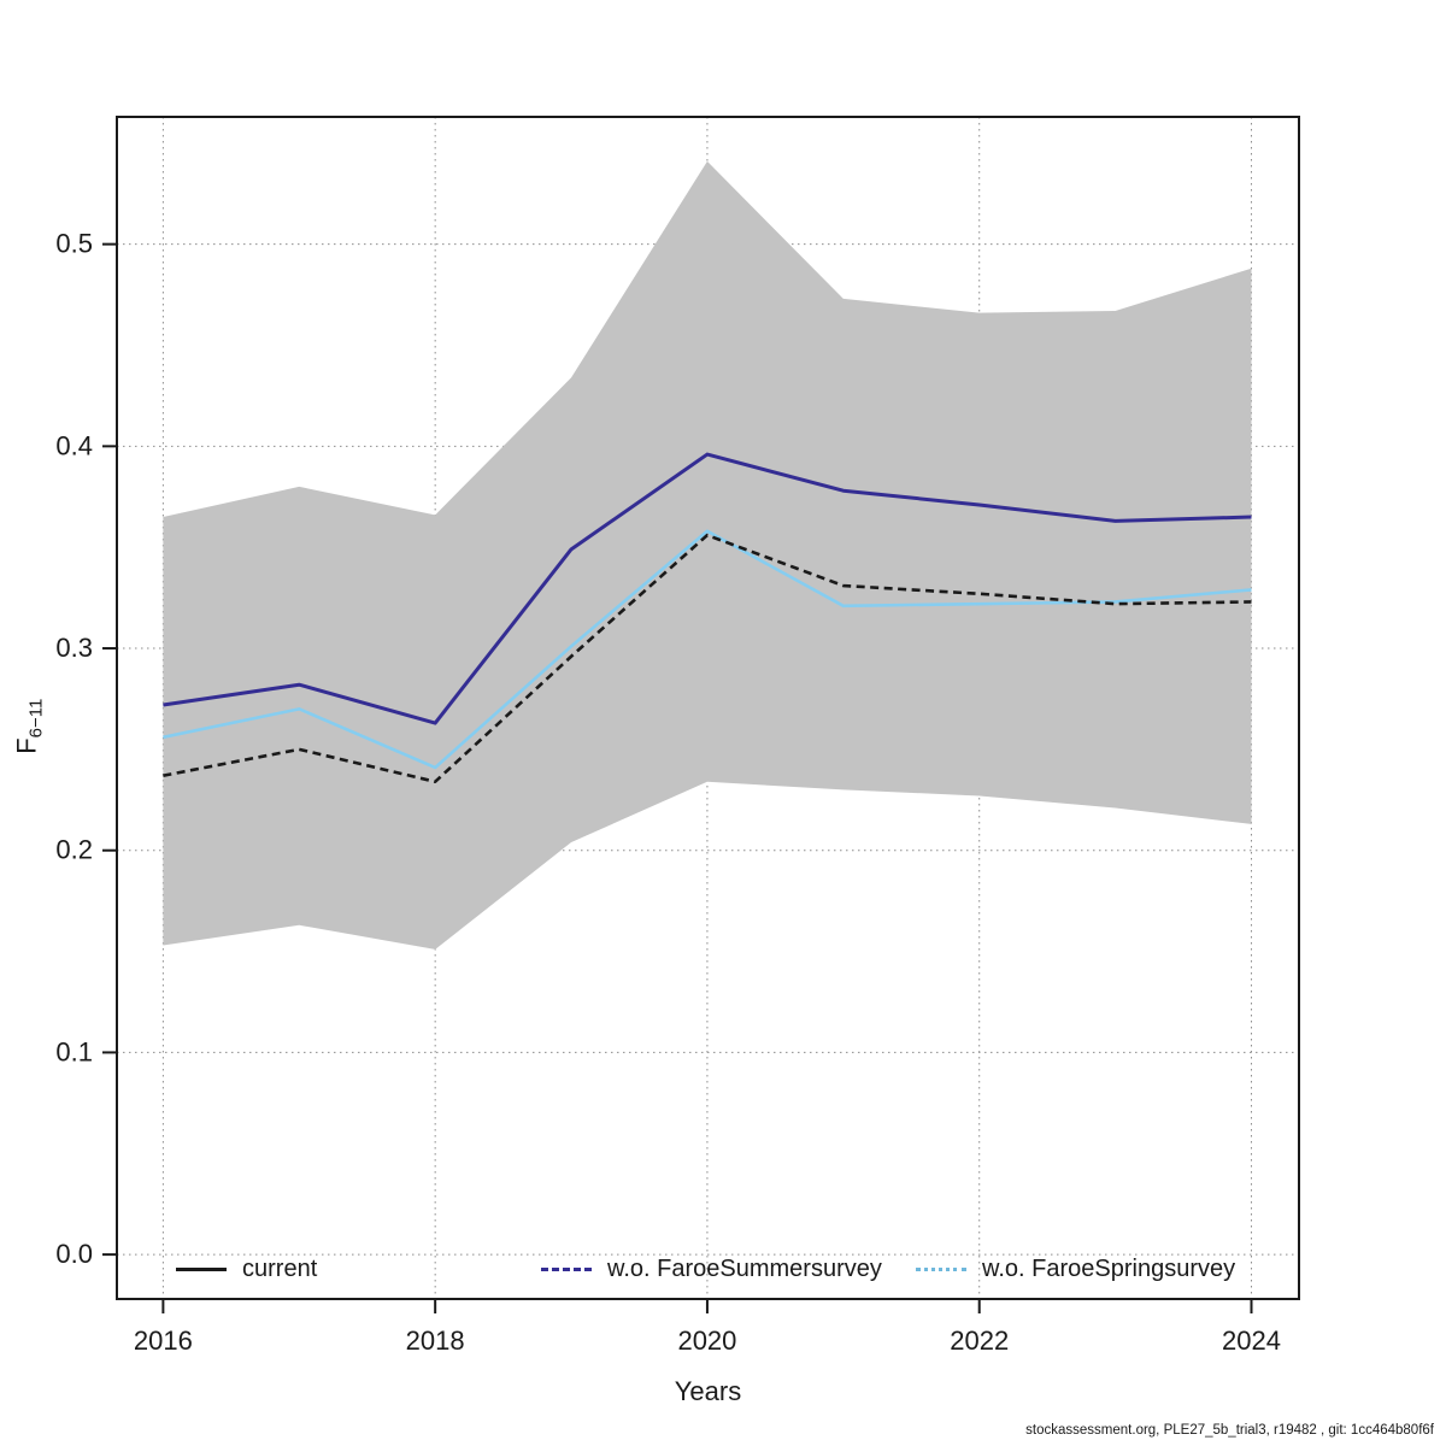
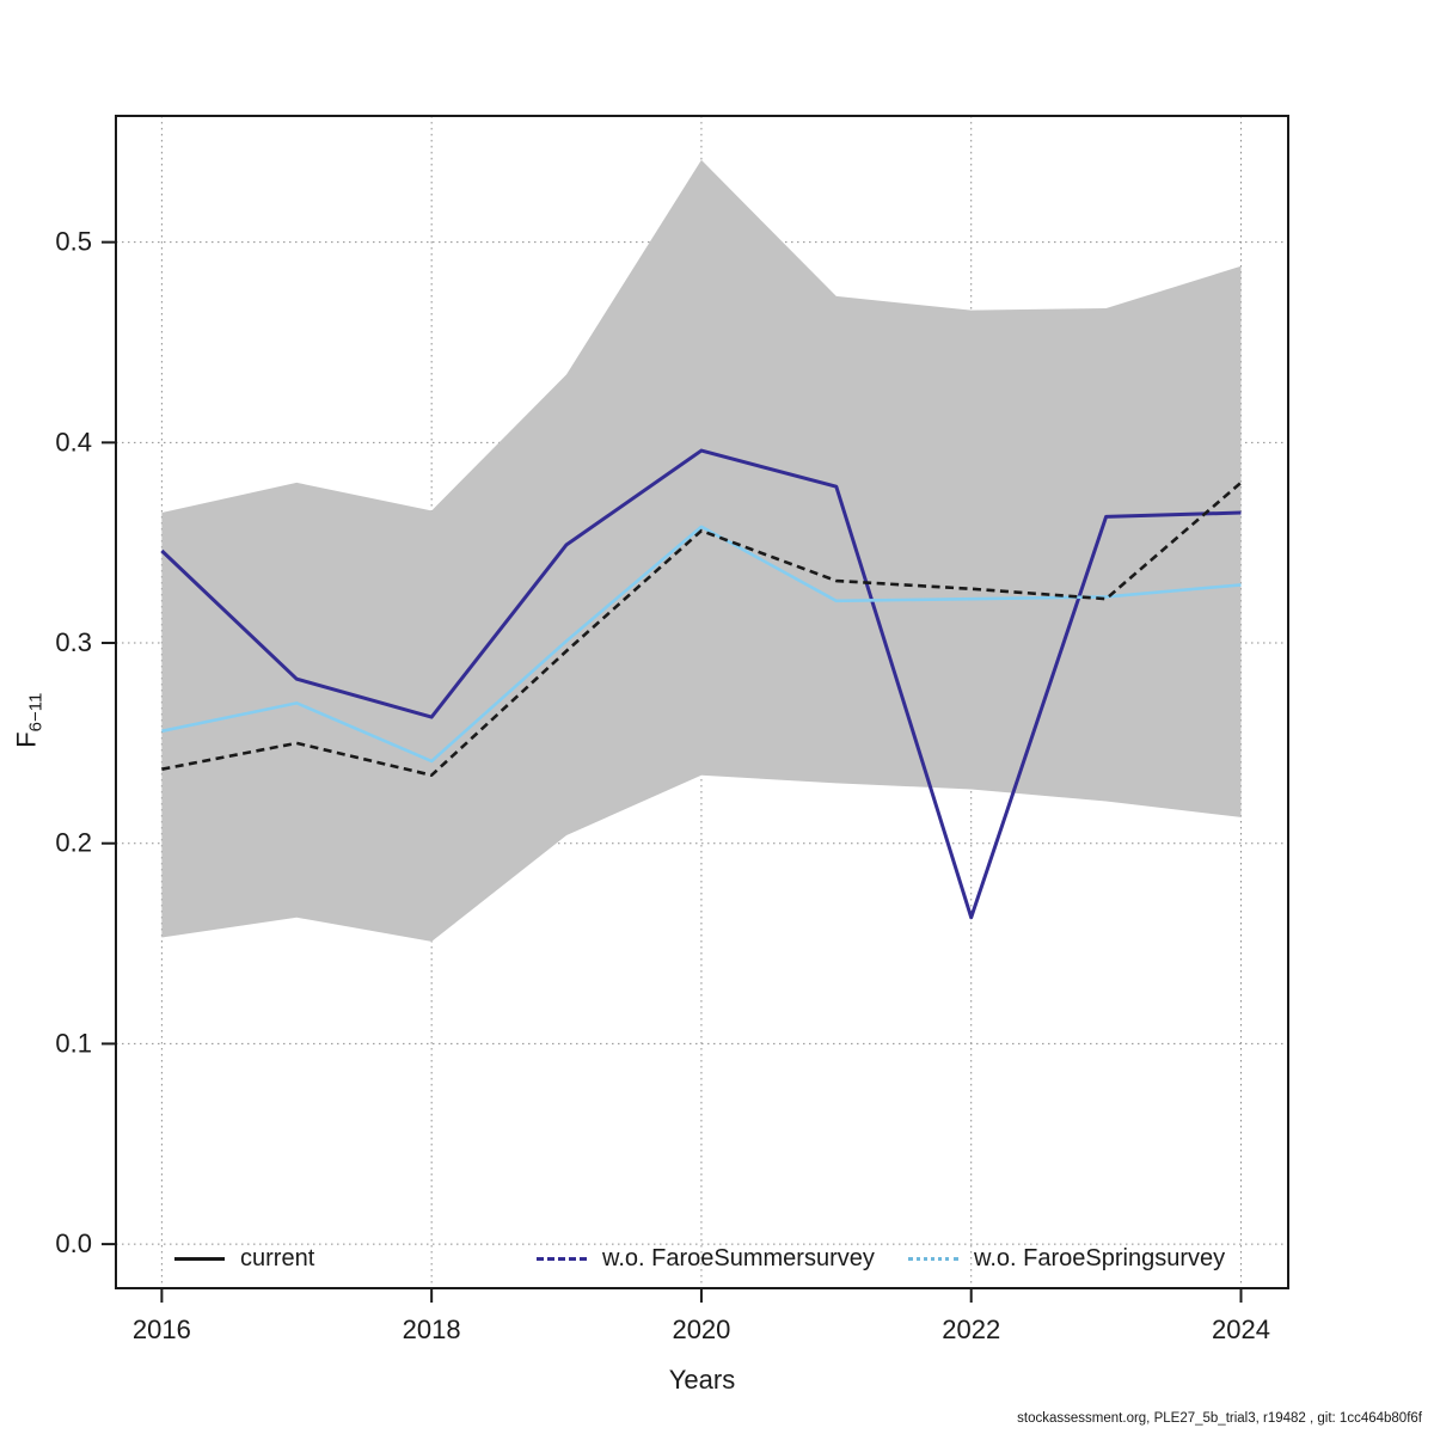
w.o. FaroeSummersurvey/2016: 0.272 -> 0.346
w.o. FaroeSummersurvey/2022: 0.371 -> 0.163
current/2024: 0.323 -> 0.380
